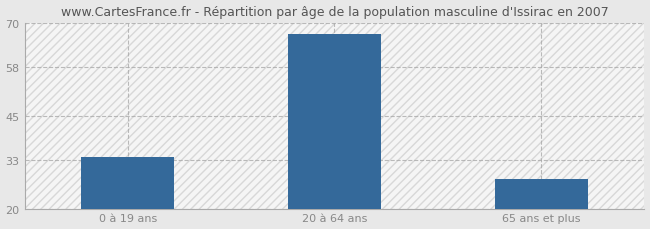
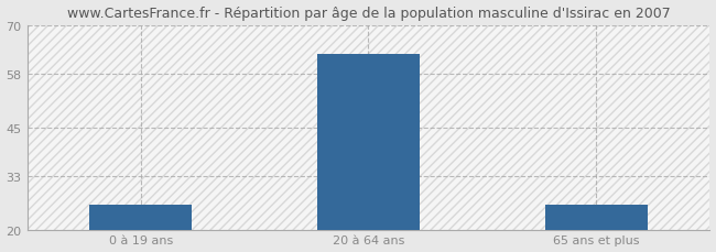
0 à 19 ans: 34 -> 26
20 à 64 ans: 67 -> 63
65 ans et plus: 28 -> 26
